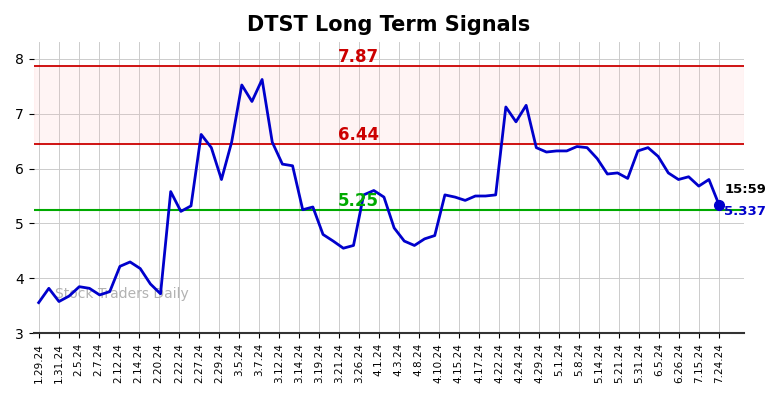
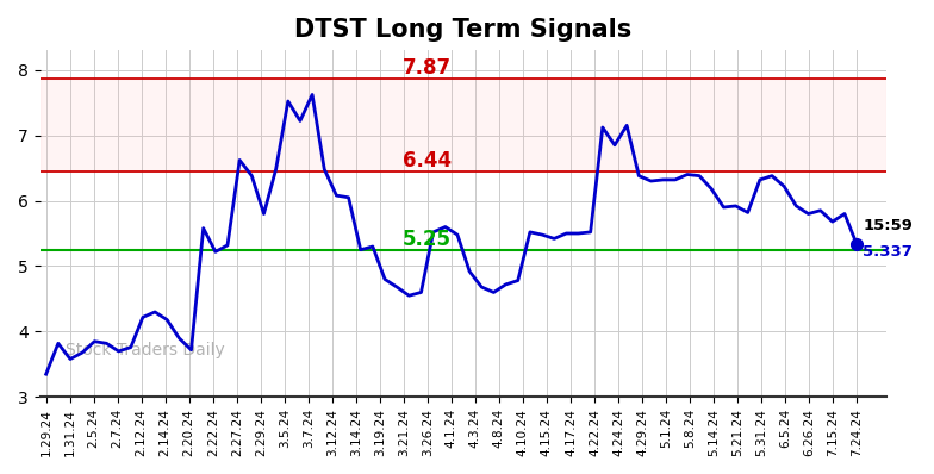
1.29.24: 3.56 -> 3.35
